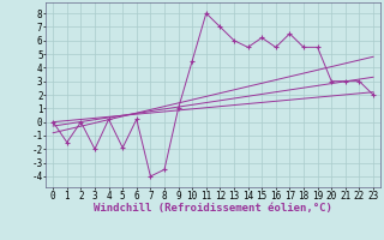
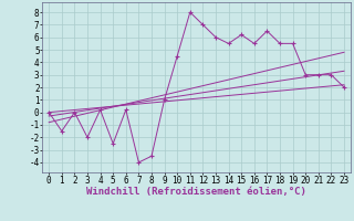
5: -1.9 -> -2.5
